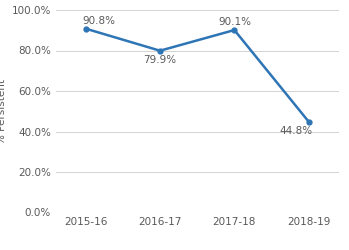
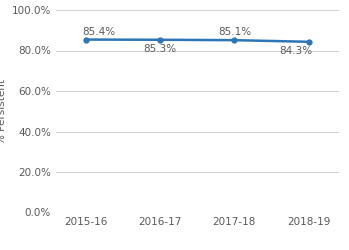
2015-16: 90.8% -> 85.4%
2016-17: 79.9% -> 85.3%
2017-18: 90.1% -> 85.1%
2018-19: 44.8% -> 84.3%
